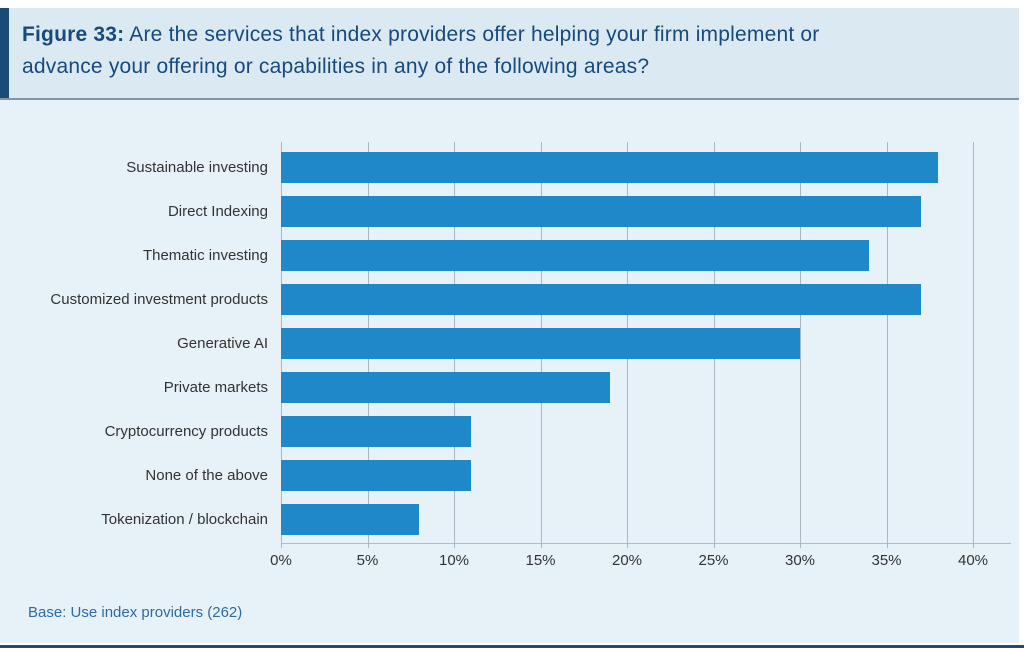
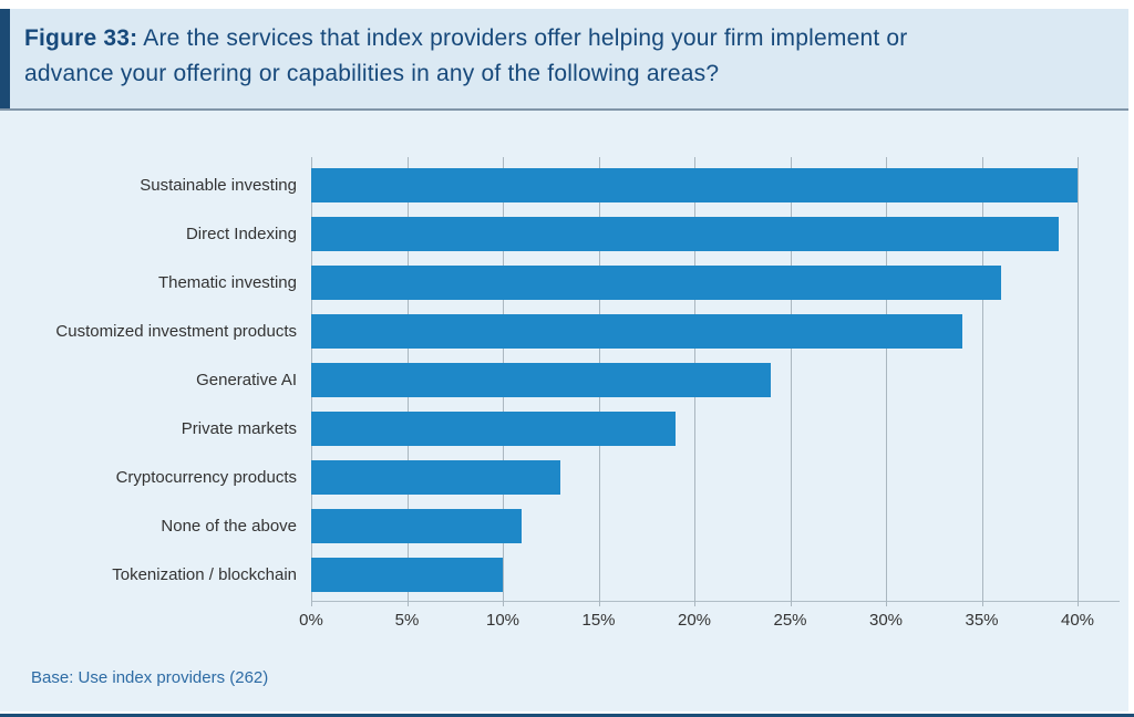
Sustainable investing: 38% -> 40%
Direct Indexing: 37% -> 39%
Thematic investing: 34% -> 36%
Customized investment products: 37% -> 34%
Generative AI: 30% -> 24%
Cryptocurrency products: 11% -> 13%
Tokenization / blockchain: 8% -> 10%
